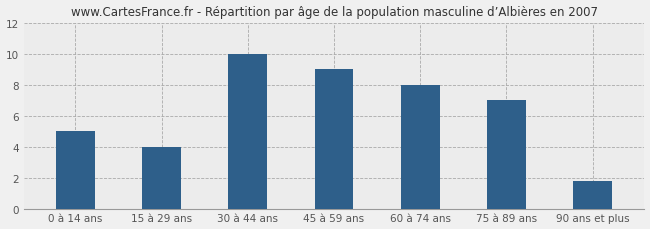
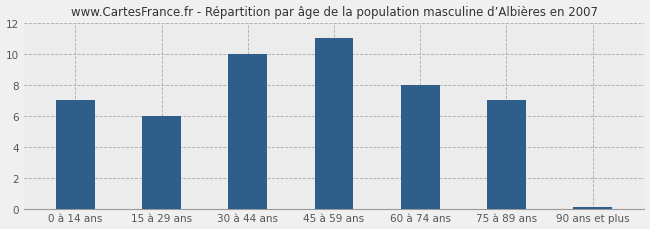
0 à 14 ans: 5.0 -> 7.0
15 à 29 ans: 4.0 -> 6.0
45 à 59 ans: 9.0 -> 11.0
90 ans et plus: 1.8 -> 0.1
